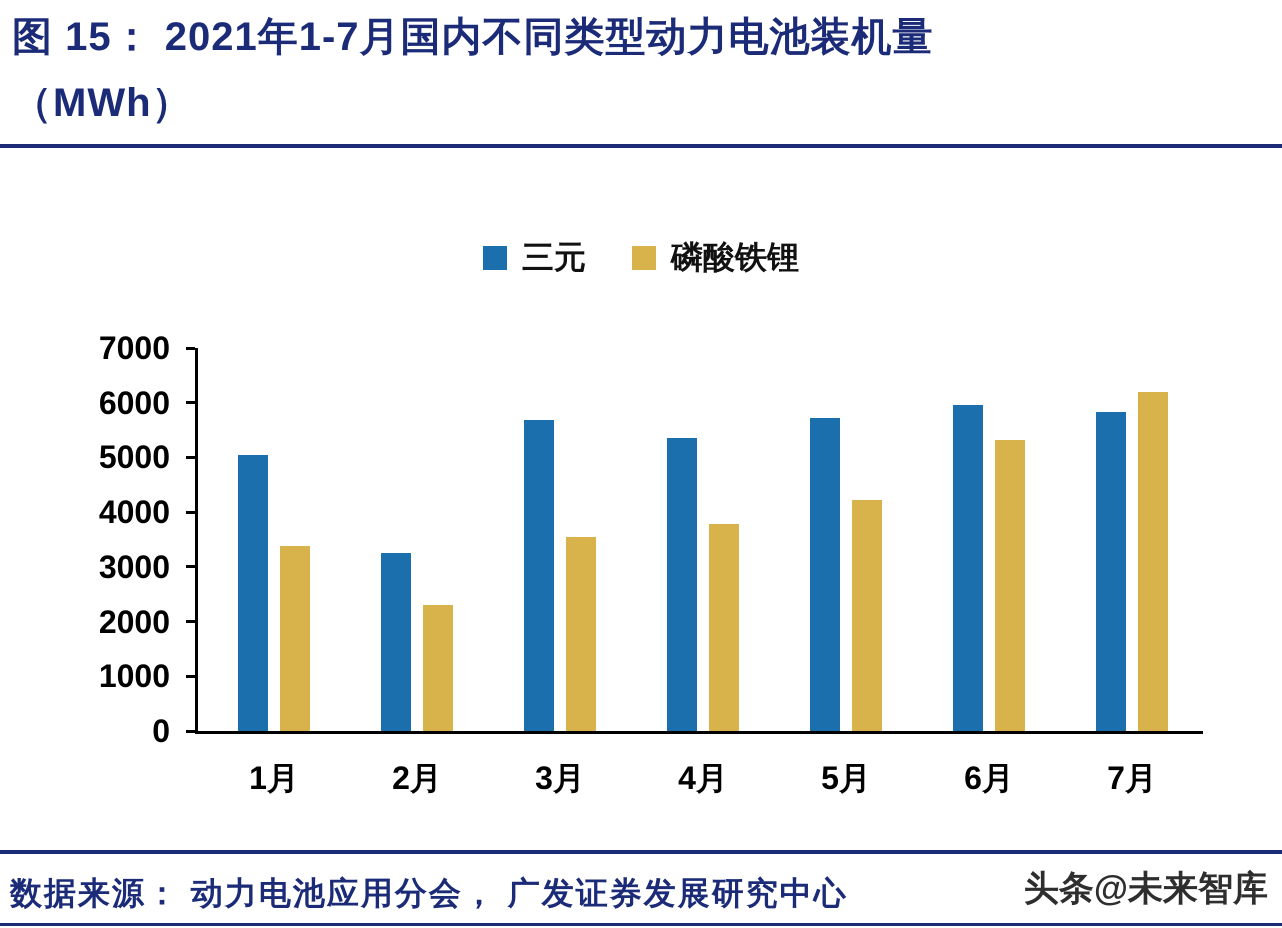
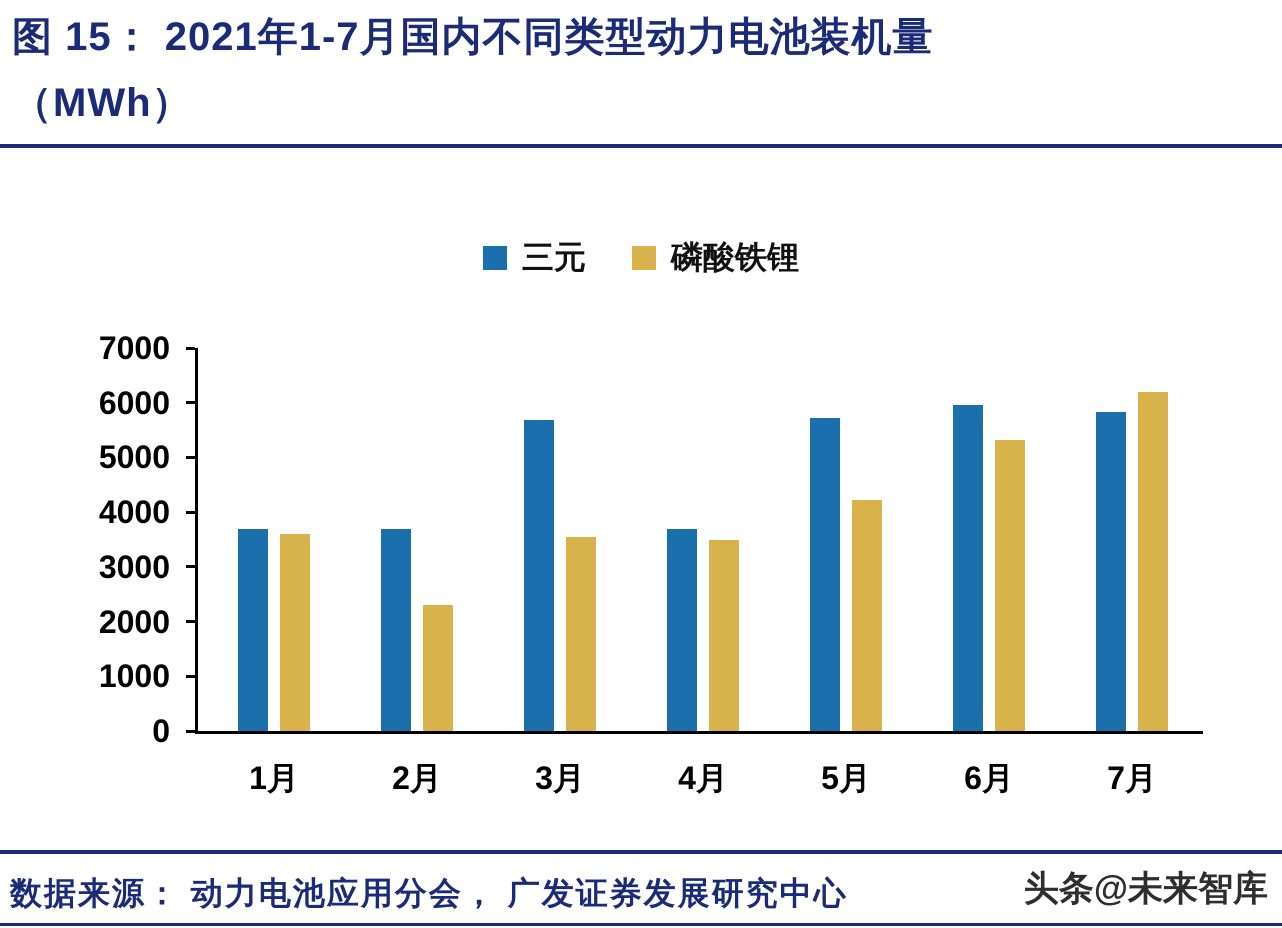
三元/1月: 5000 -> 3700
磷酸铁锂/1月: 3400 -> 3600
三元/2月: 3200 -> 3700
三元/4月: 5400 -> 3700
磷酸铁锂/4月: 3800 -> 3500
